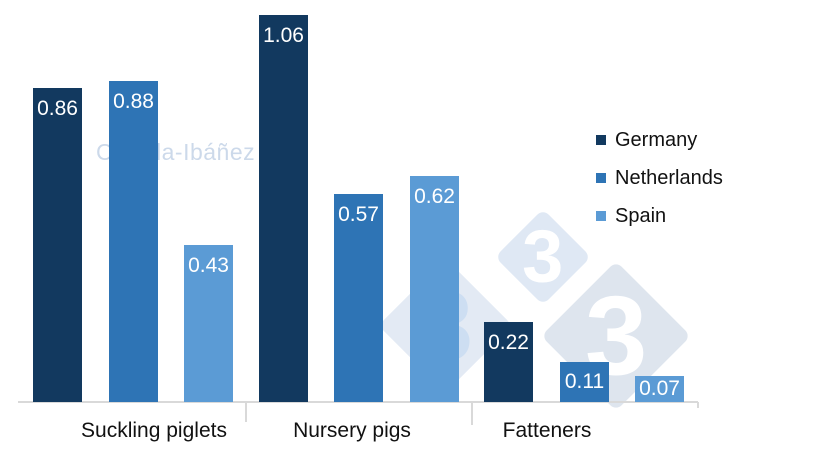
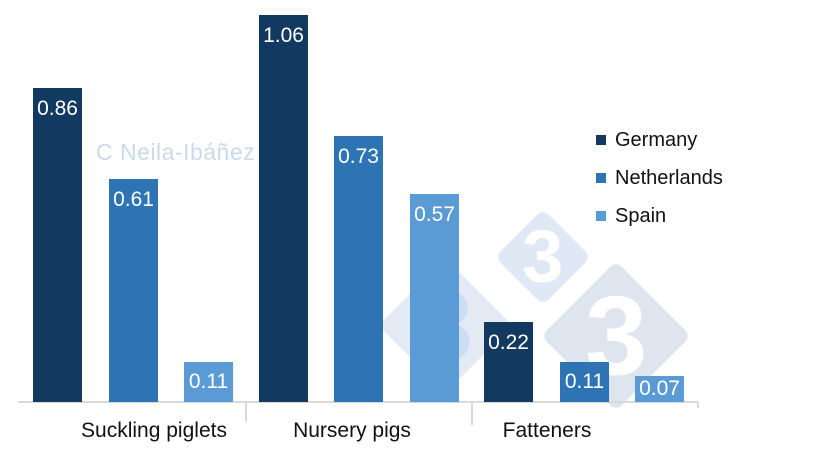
Netherlands/Suckling piglets: 0.88 -> 0.61
Spain/Suckling piglets: 0.43 -> 0.11
Netherlands/Nursery pigs: 0.57 -> 0.73
Spain/Nursery pigs: 0.62 -> 0.57
